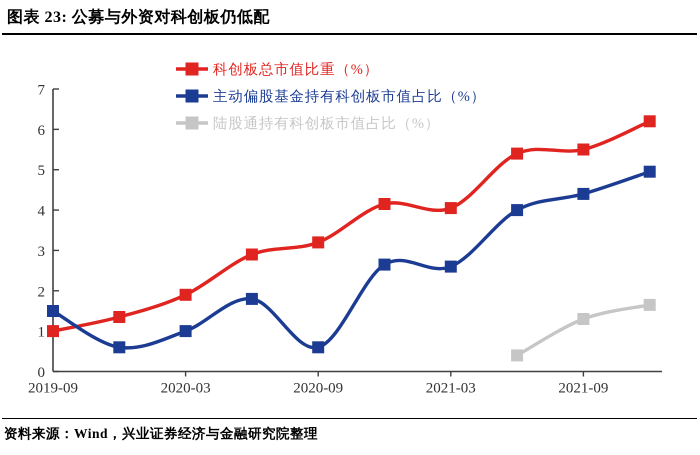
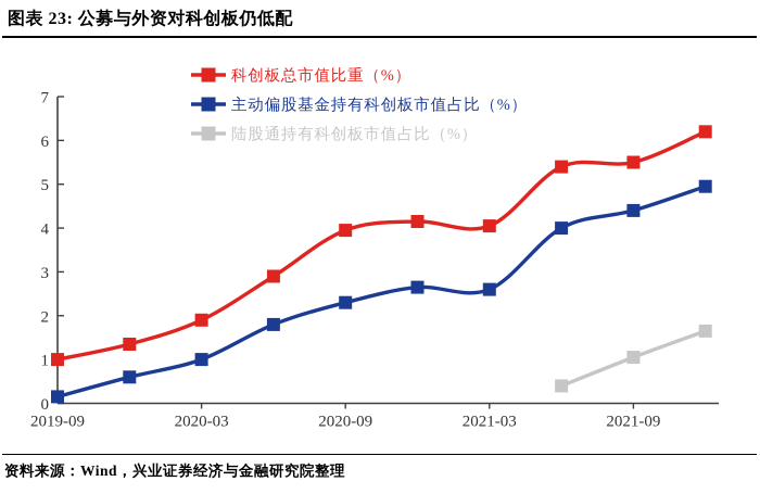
主动偏股基金持有科创板市值占比（%）/2019-09: 1.5 -> 0.1
科创板总市值比重（%）/2020-09: 3.2 -> 4.0
主动偏股基金持有科创板市值占比（%）/2020-09: 0.6 -> 2.3
陆股通持有科创板市值占比（%）/2021-09: 1.3 -> 1.1
